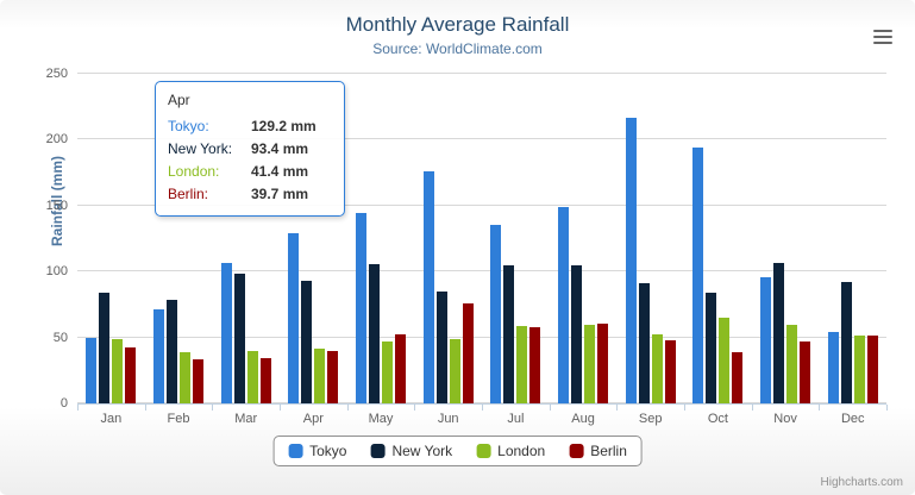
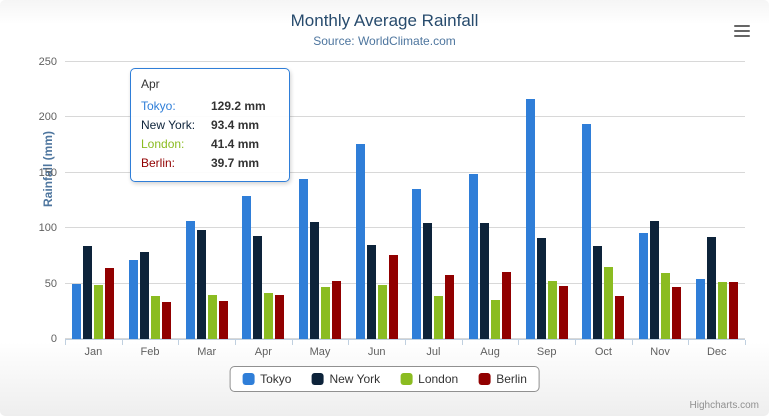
Berlin/Jan: 42 -> 64
London/Jul: 59 -> 39
London/Aug: 60 -> 35
